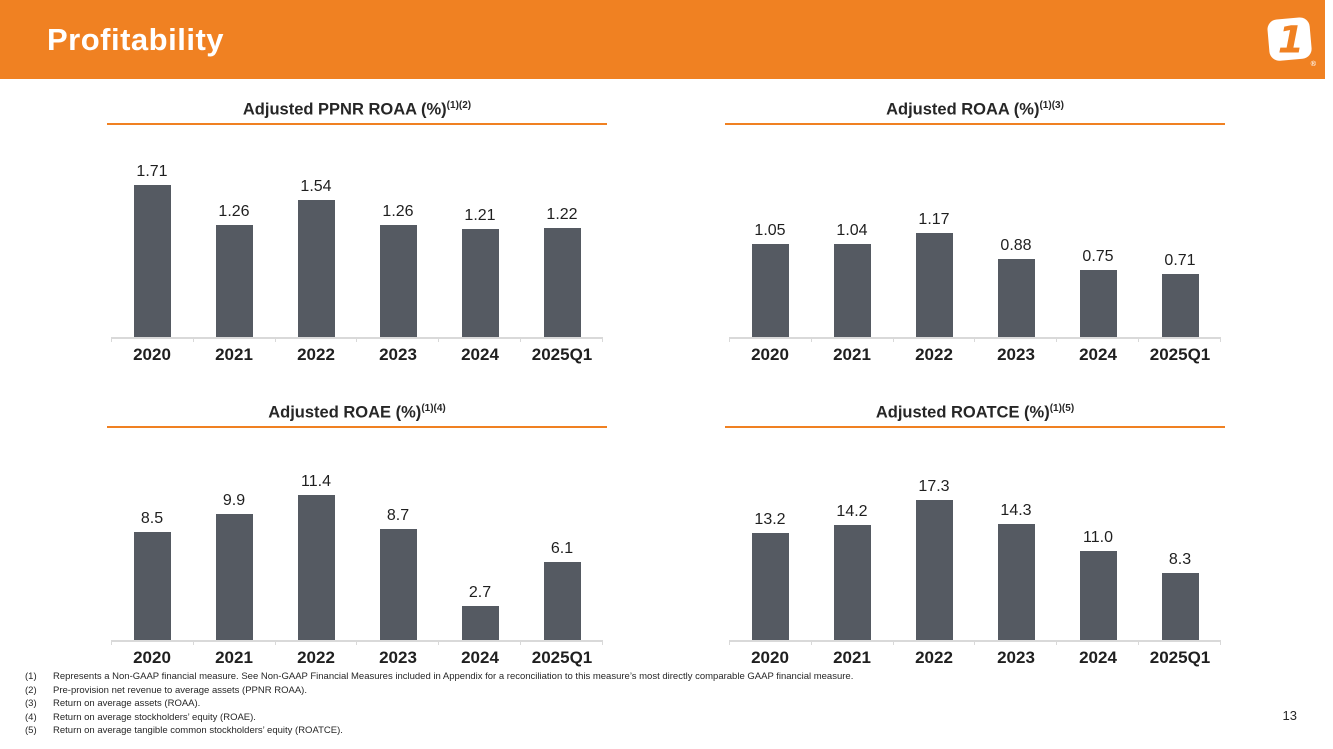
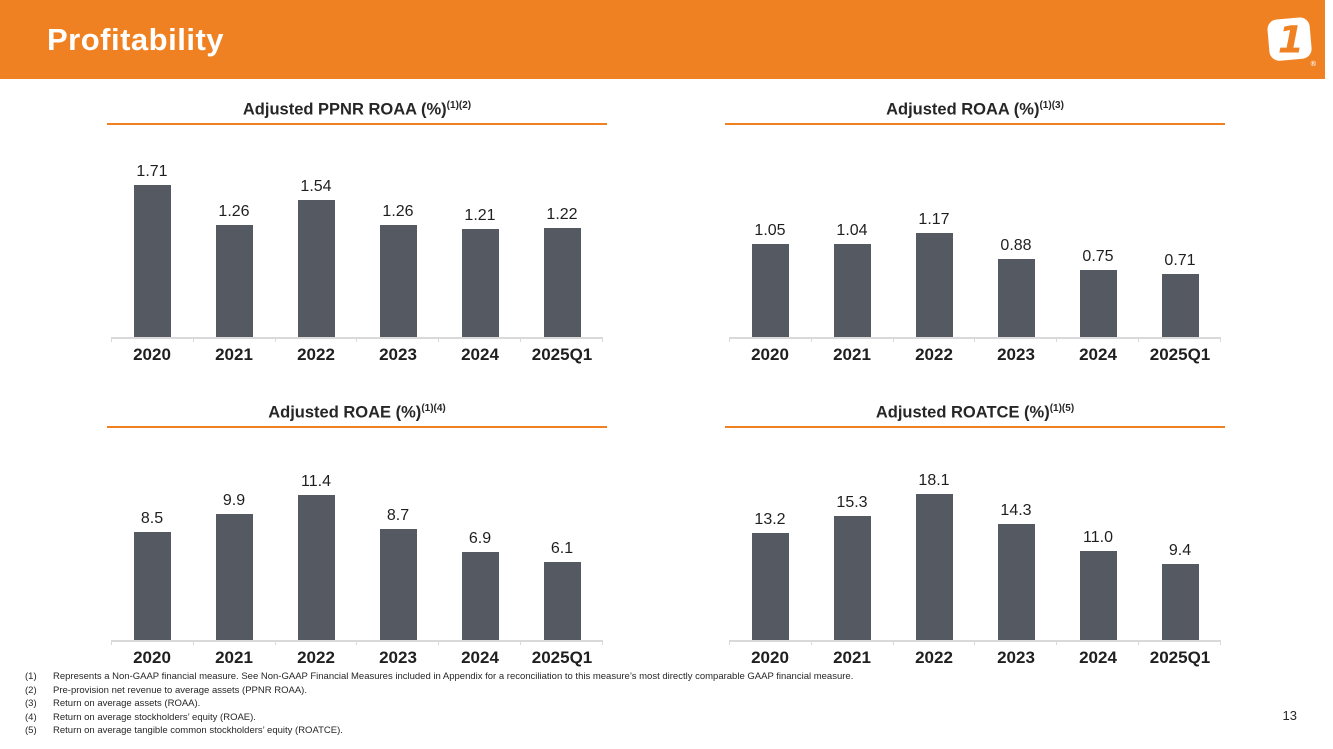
Adjusted ROAE (%)/2024: 2.7 -> 6.9
Adjusted ROATCE (%)/2021: 14.2 -> 15.3
Adjusted ROATCE (%)/2022: 17.3 -> 18.1
Adjusted ROATCE (%)/2025Q1: 8.3 -> 9.4
